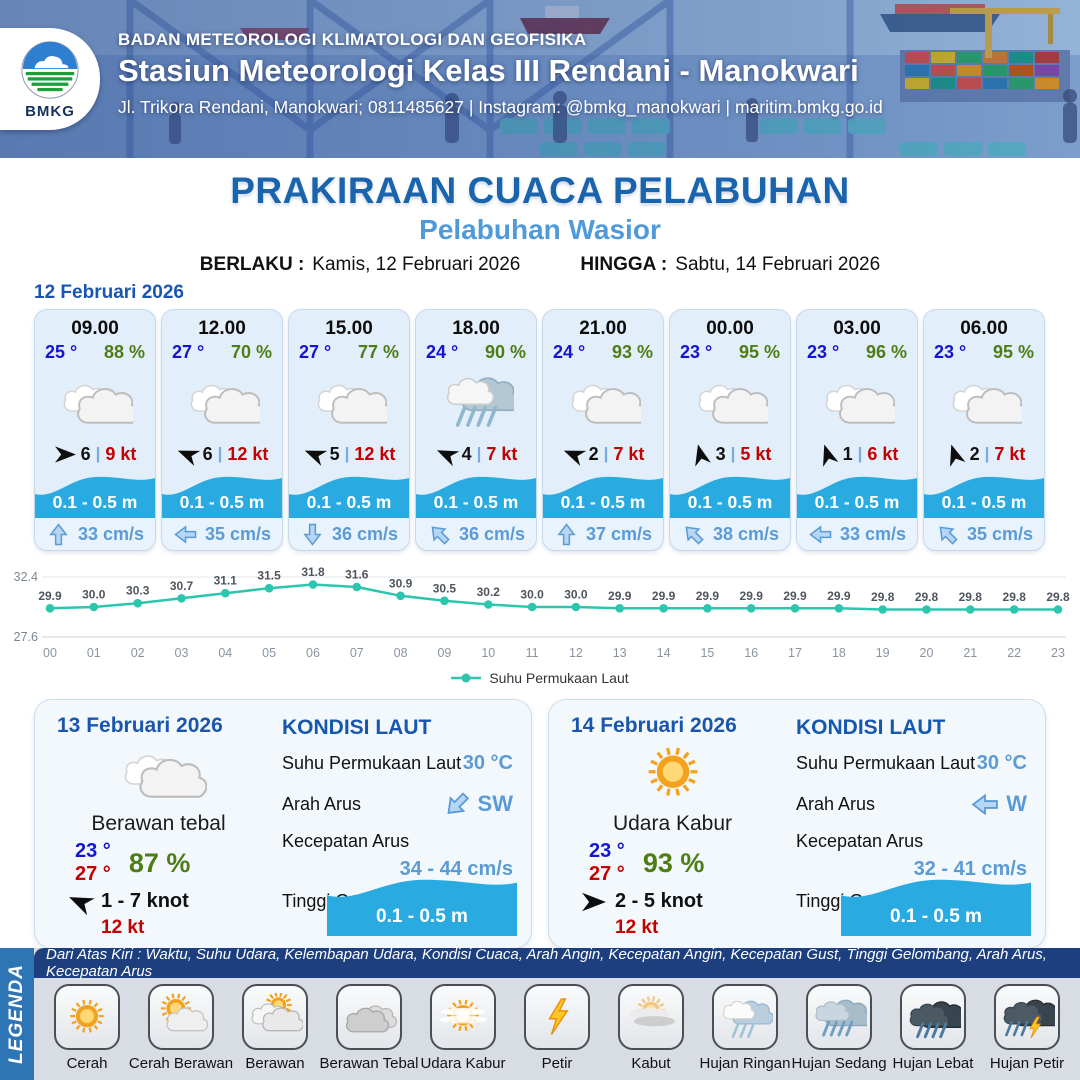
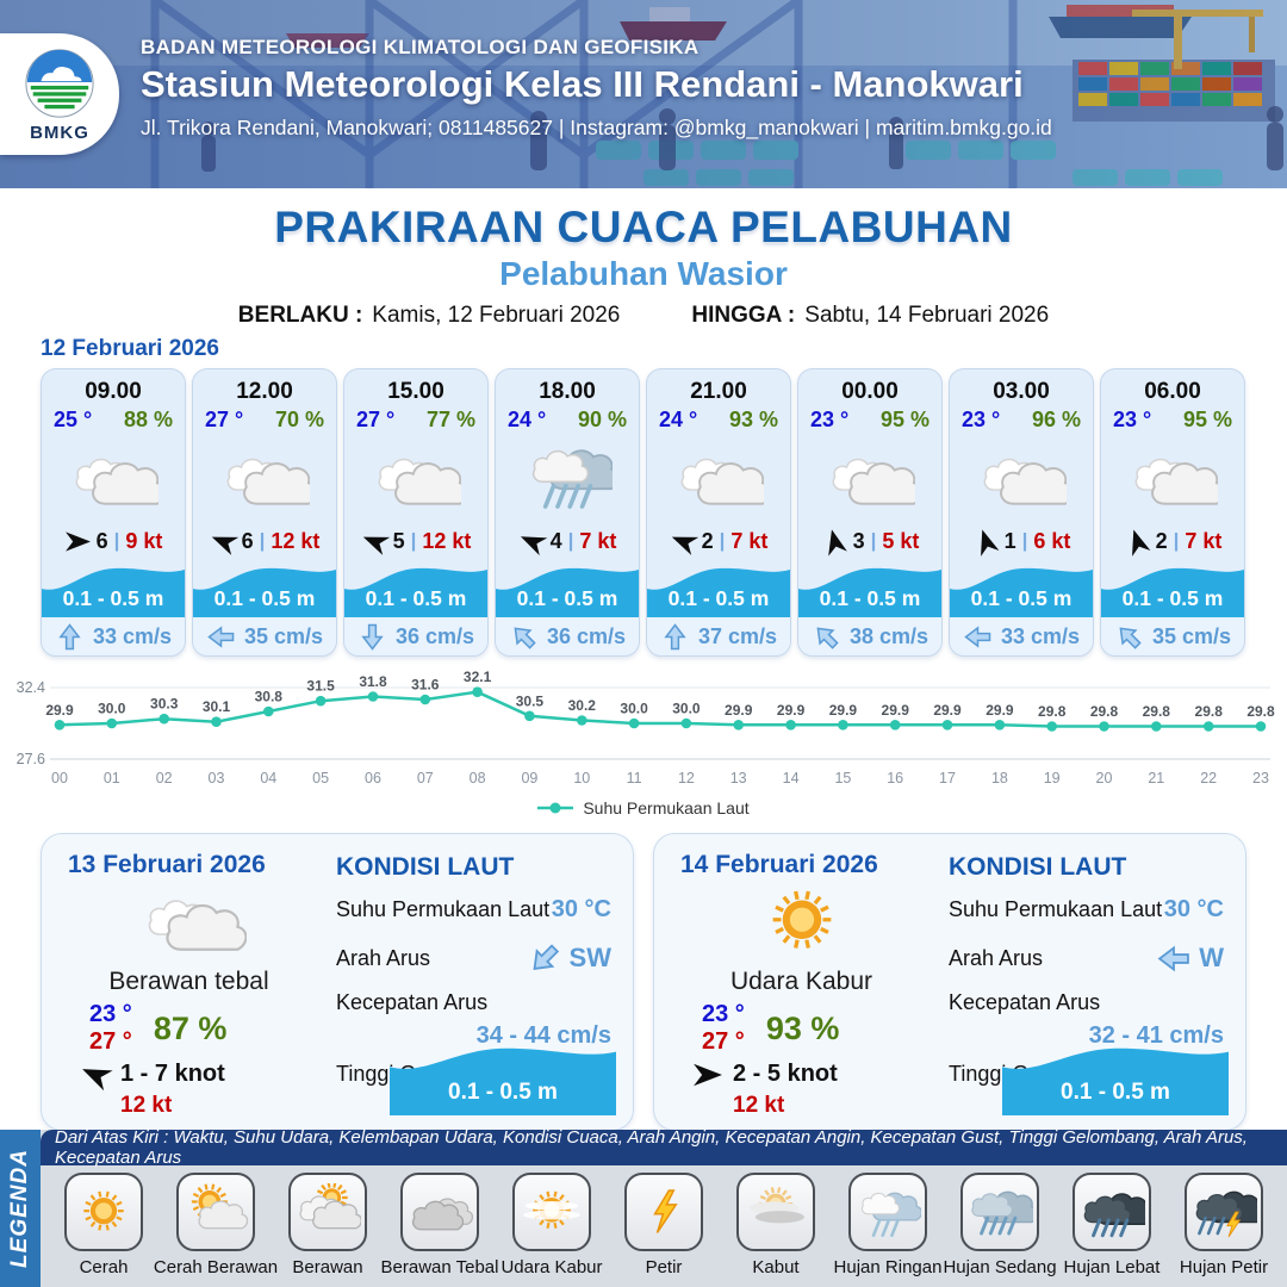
03: 30.7 -> 30.1
04: 31.1 -> 30.8
08: 30.9 -> 32.1
